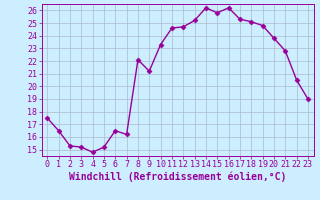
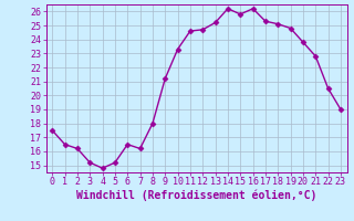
2: 15.3 -> 16.2
8: 22.1 -> 18.0
